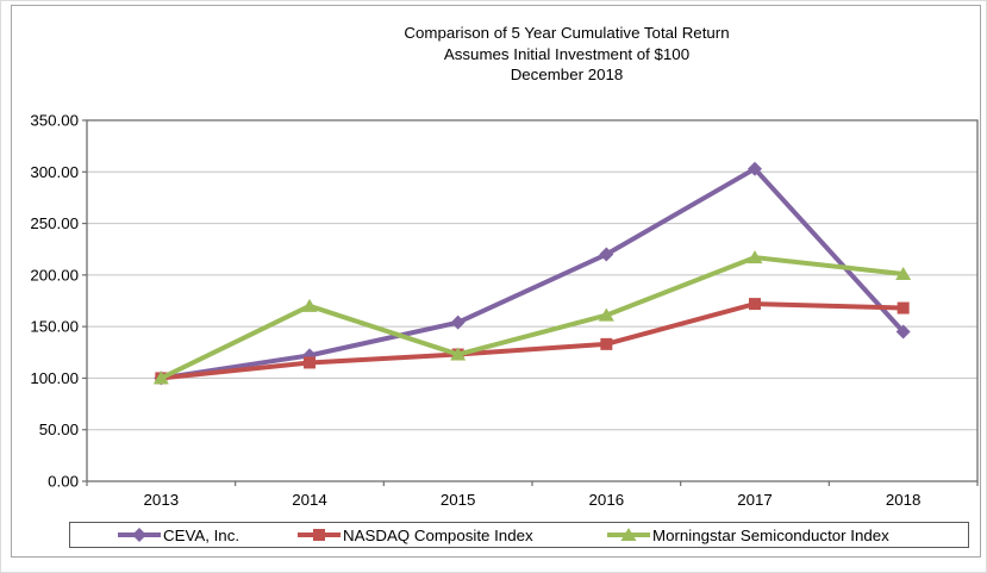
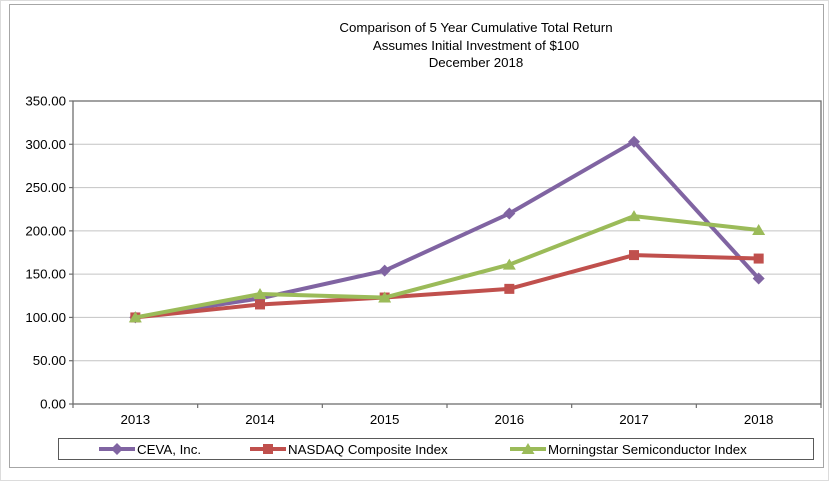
Morningstar Semiconductor Index/2014: 170 -> 130
